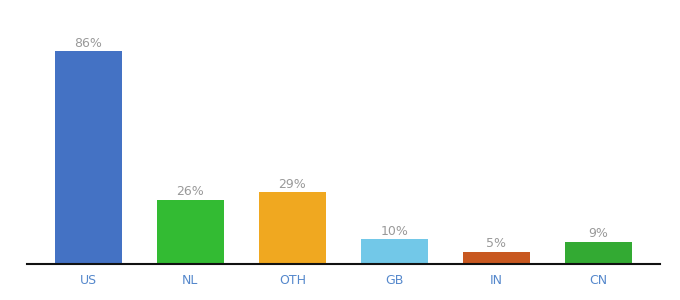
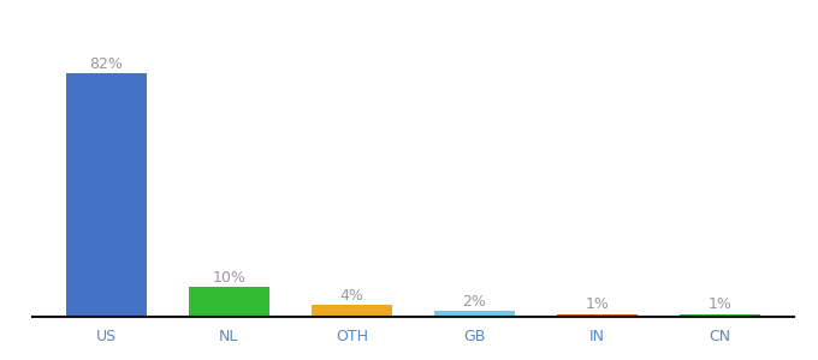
US: 86% -> 82%
NL: 26% -> 10%
OTH: 29% -> 4%
GB: 10% -> 2%
IN: 5% -> 1%
CN: 9% -> 1%
